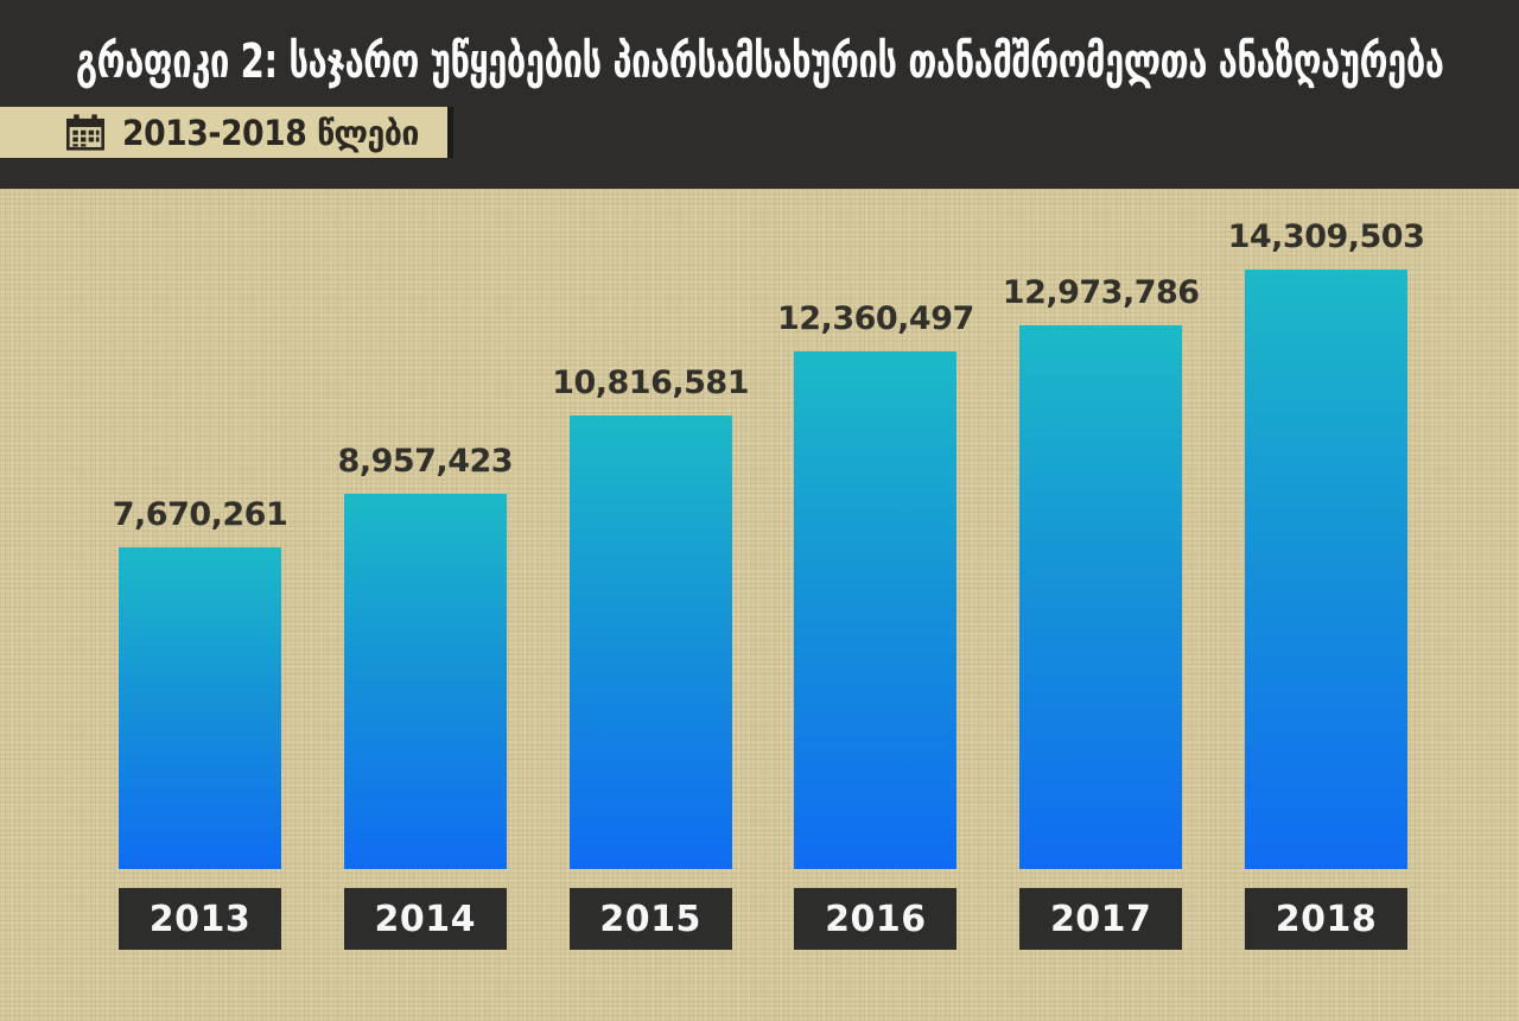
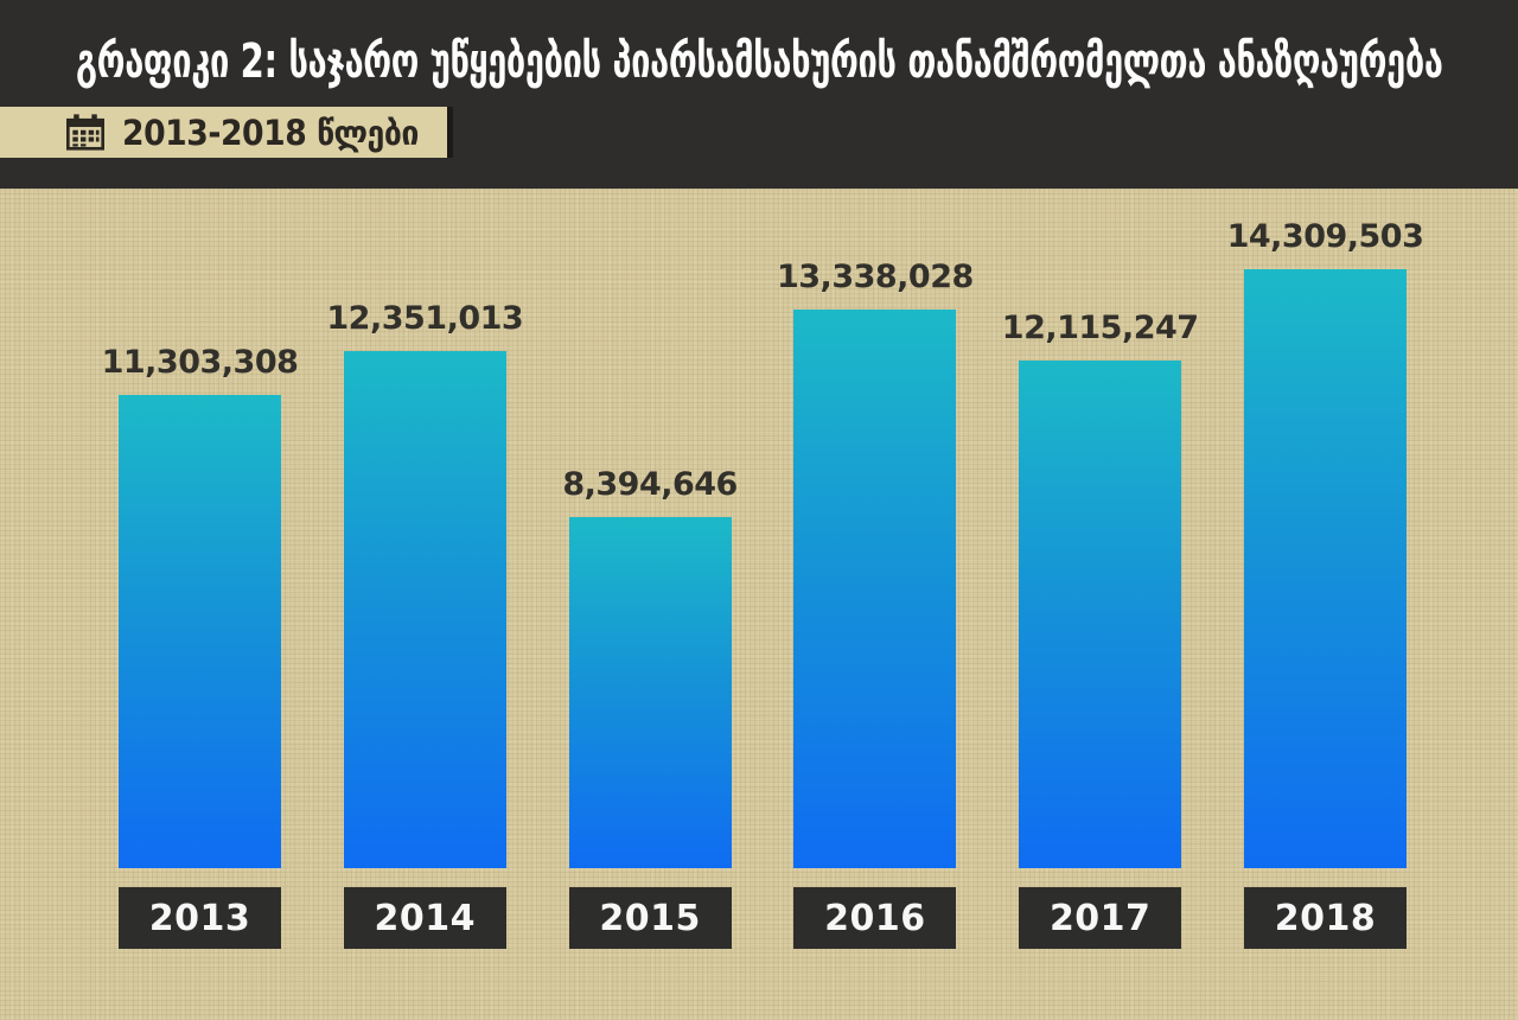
2013: 7,670,261 -> 11,303,308
2014: 8,957,423 -> 12,351,013
2015: 10,816,581 -> 8,394,646
2016: 12,360,497 -> 13,338,028
2017: 12,973,786 -> 12,115,247
